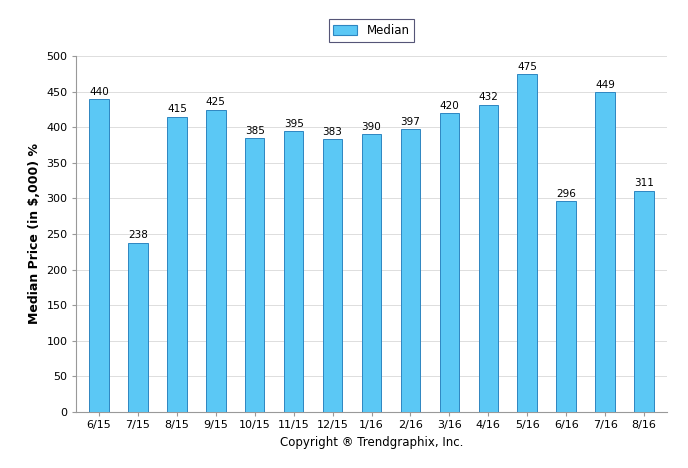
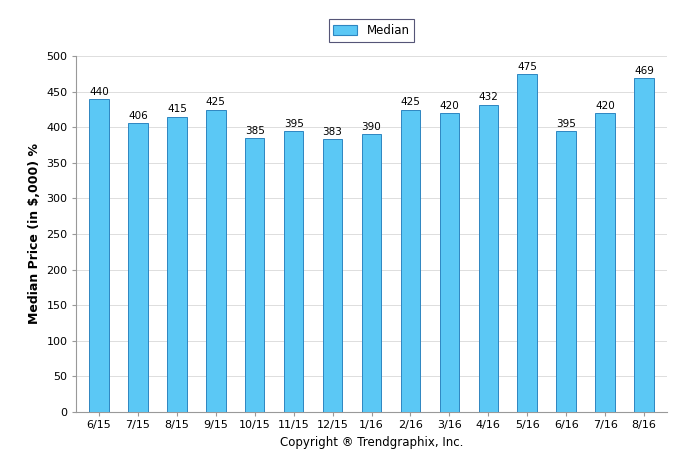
7/15: 238 -> 406
2/16: 397 -> 425
6/16: 296 -> 395
7/16: 449 -> 420
8/16: 311 -> 469
